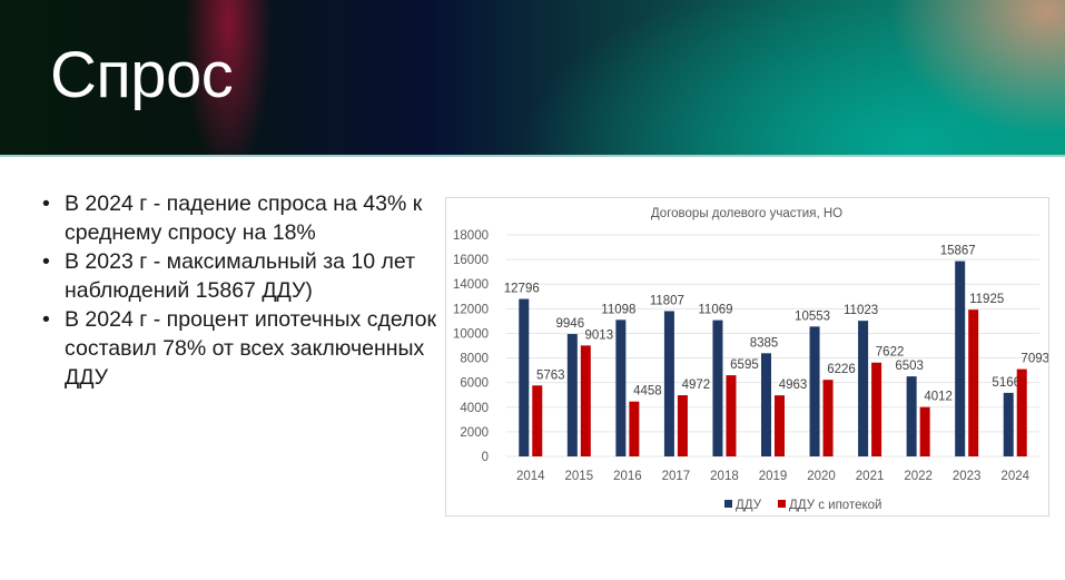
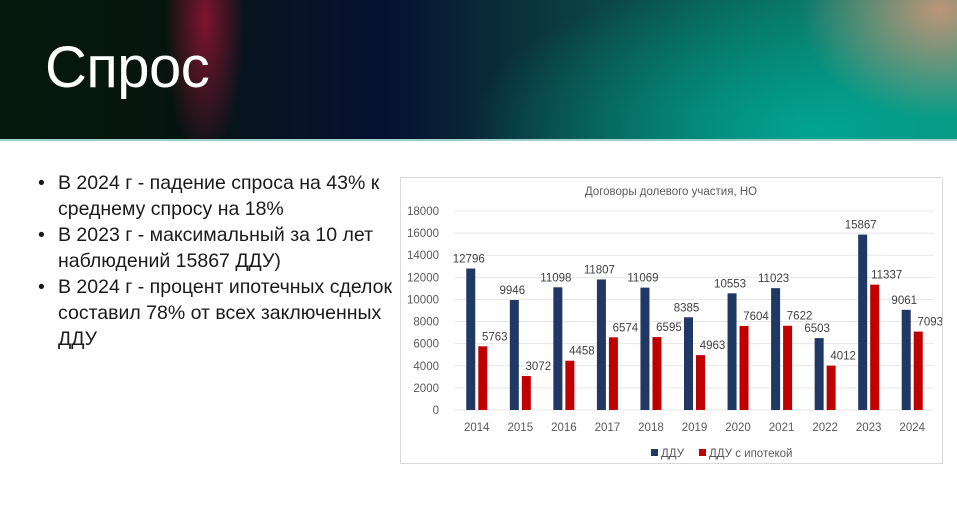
ДДУ с ипотекой/2015: 9013 -> 3072
ДДУ с ипотекой/2017: 4972 -> 6574
ДДУ с ипотекой/2020: 6226 -> 7604
ДДУ с ипотекой/2023: 11925 -> 11337
ДДУ/2024: 5166 -> 9061
